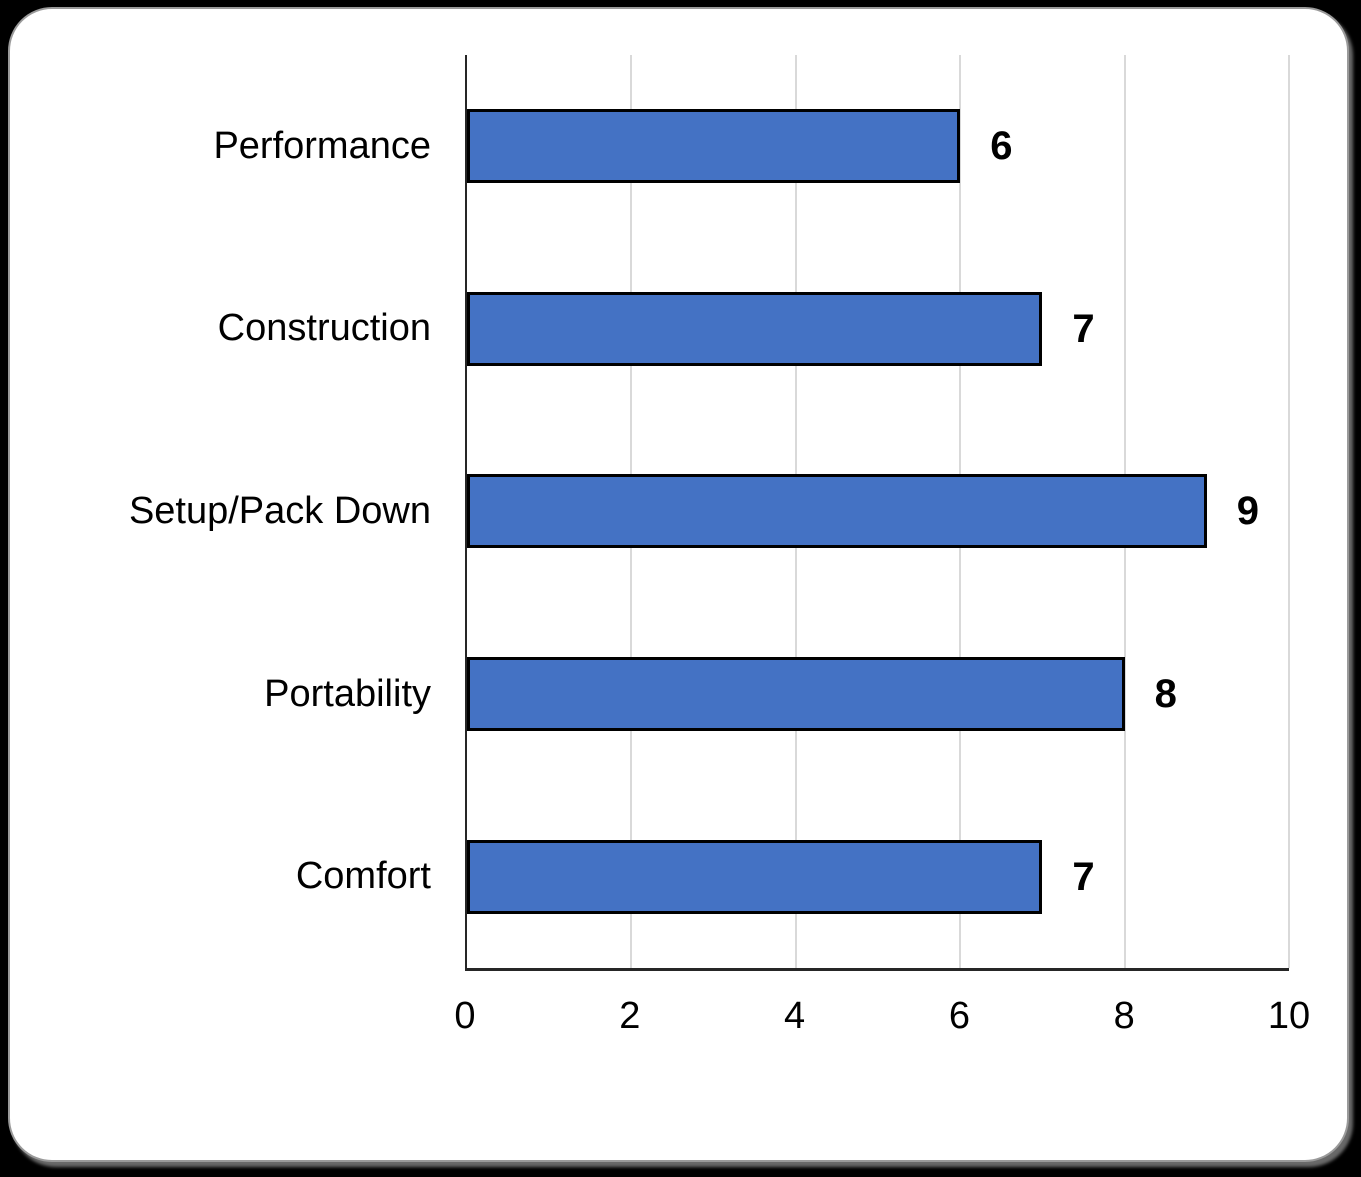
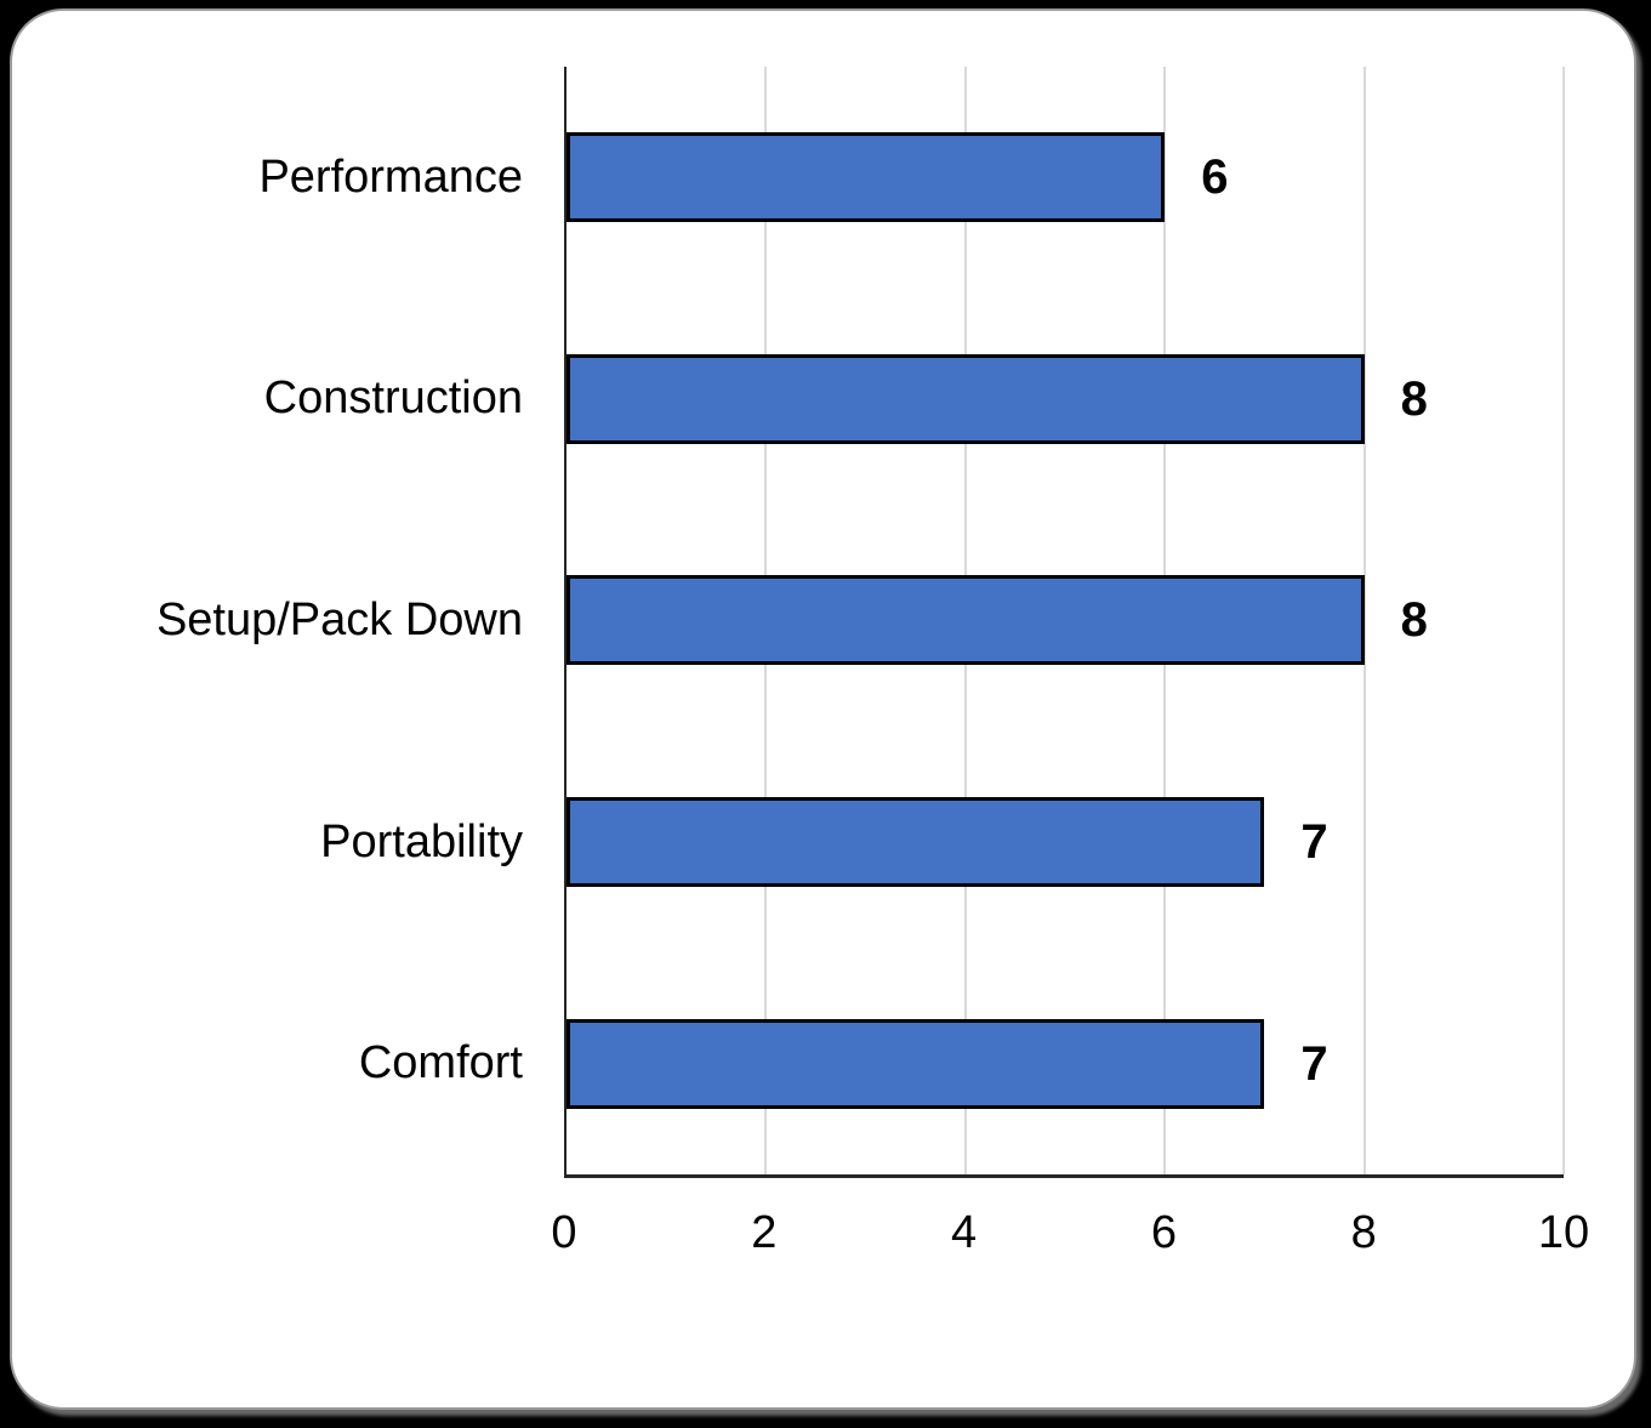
Construction: 7 -> 8
Setup/Pack Down: 9 -> 8
Portability: 8 -> 7
